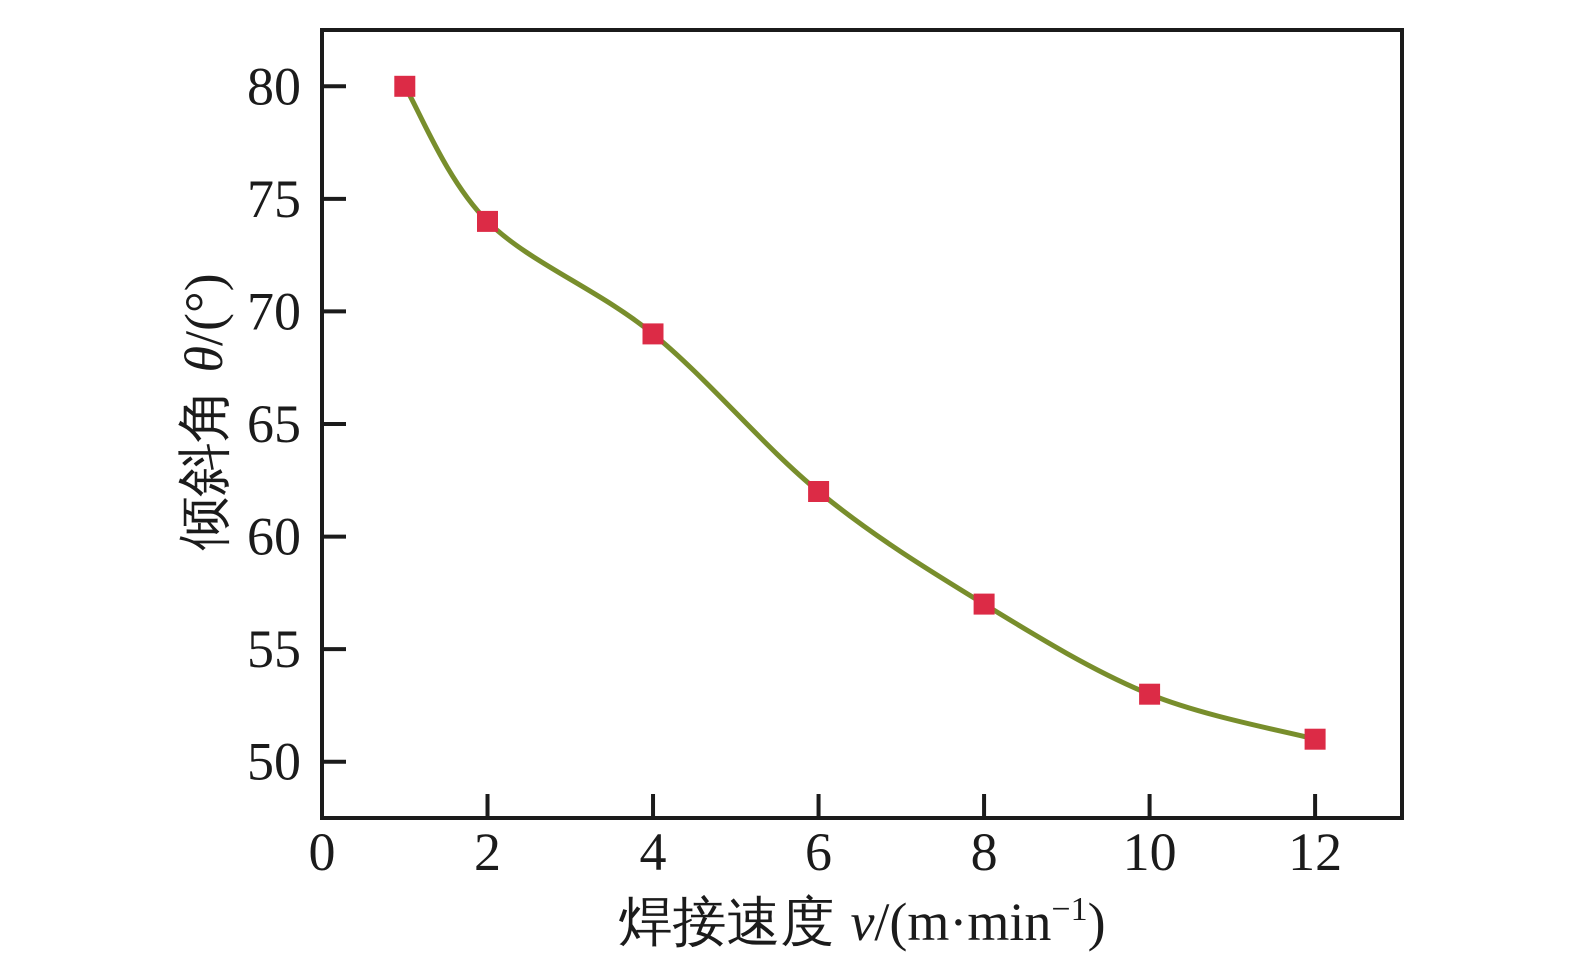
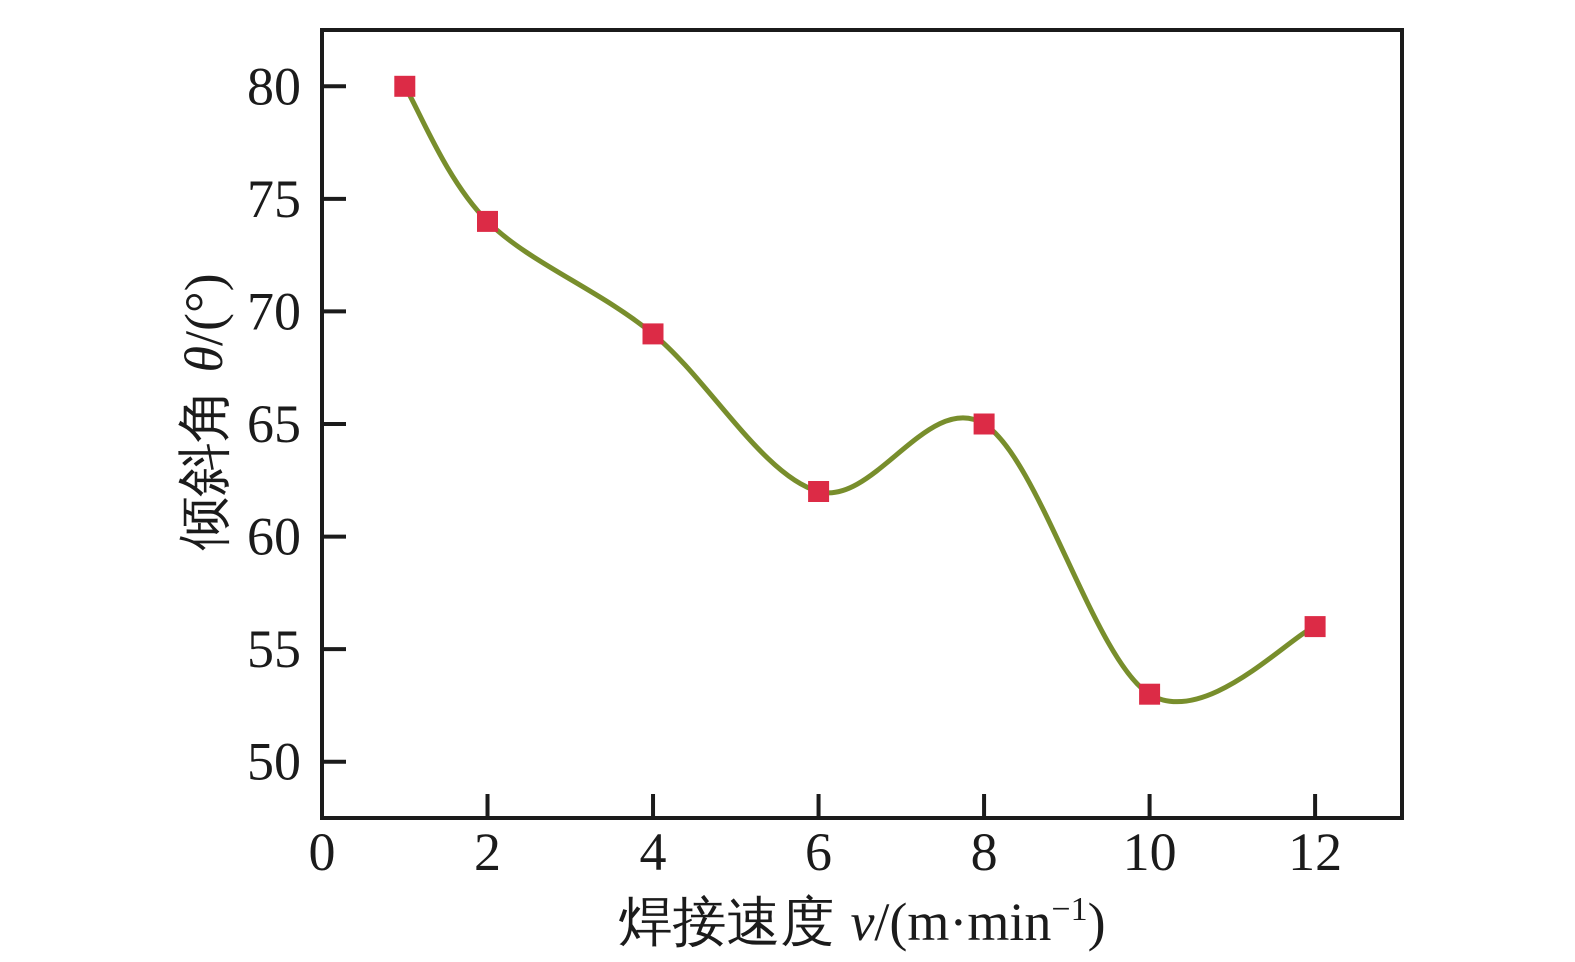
8: 57 -> 65
12: 51 -> 56
